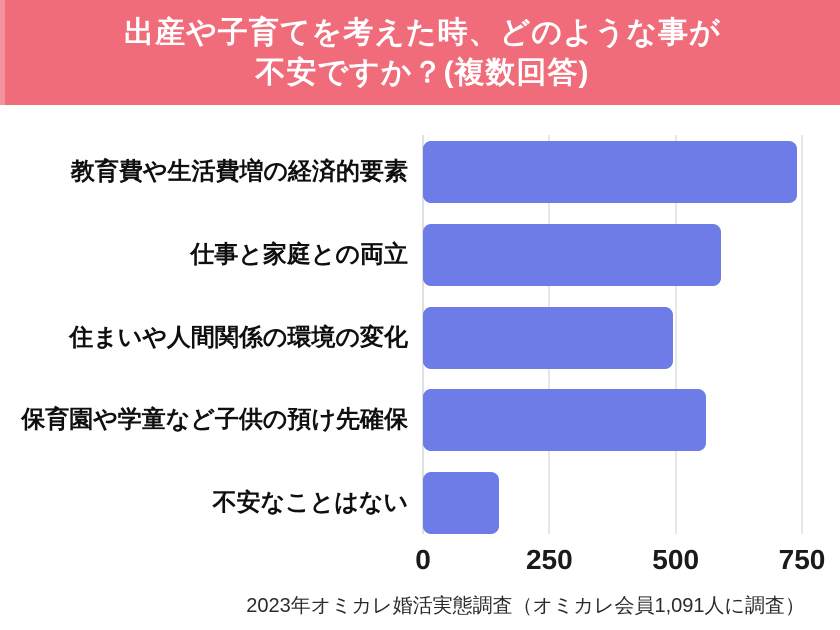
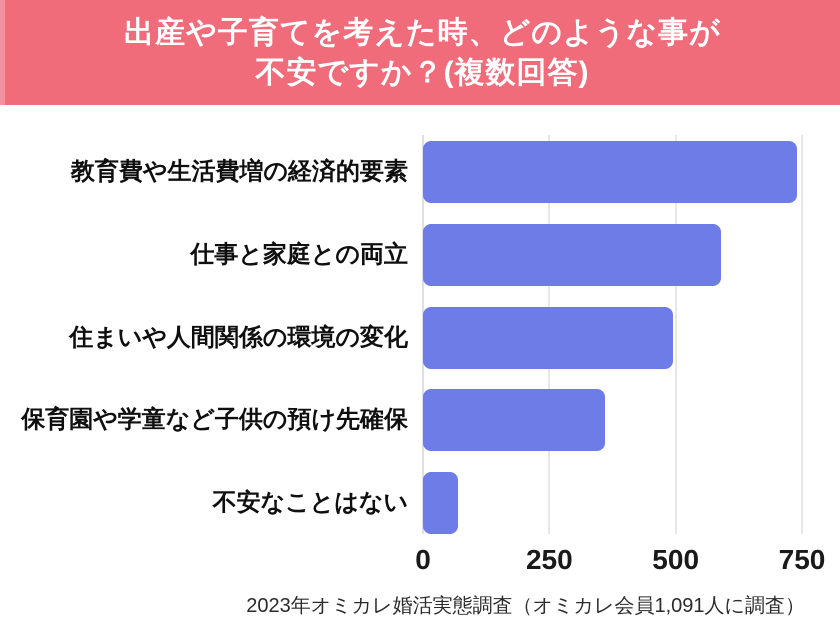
保育園や学童など子供の預け先確保: 560 -> 360
不安なことはない: 150 -> 70
